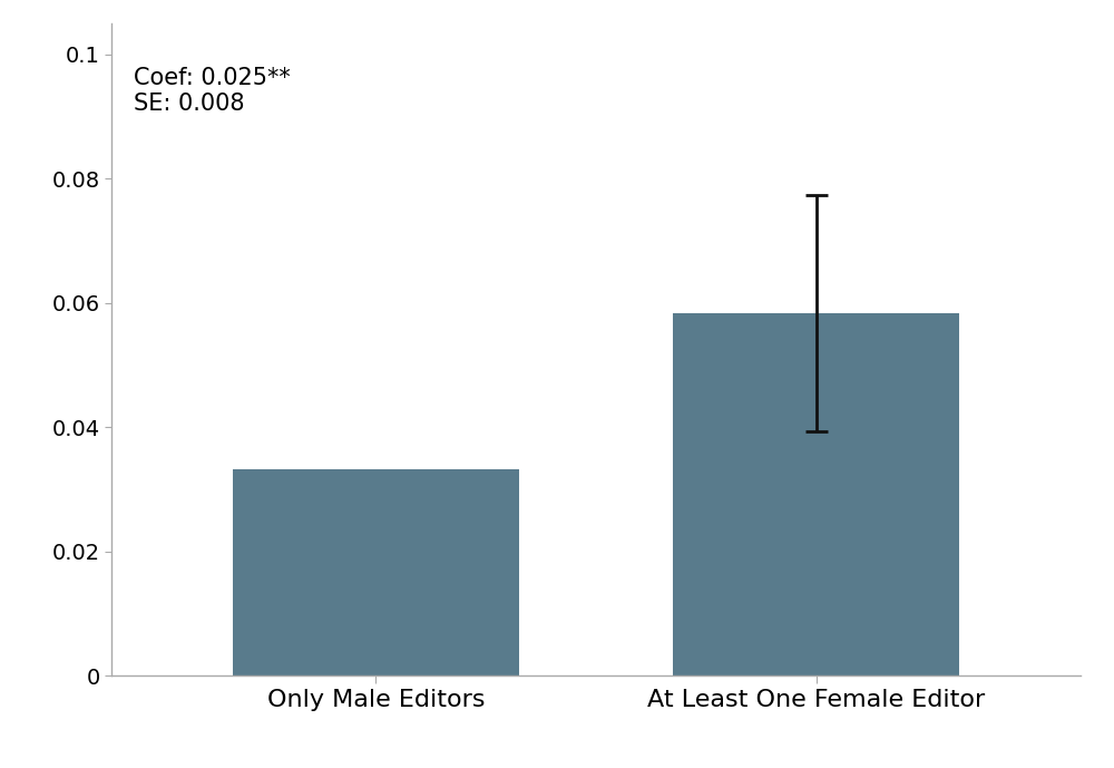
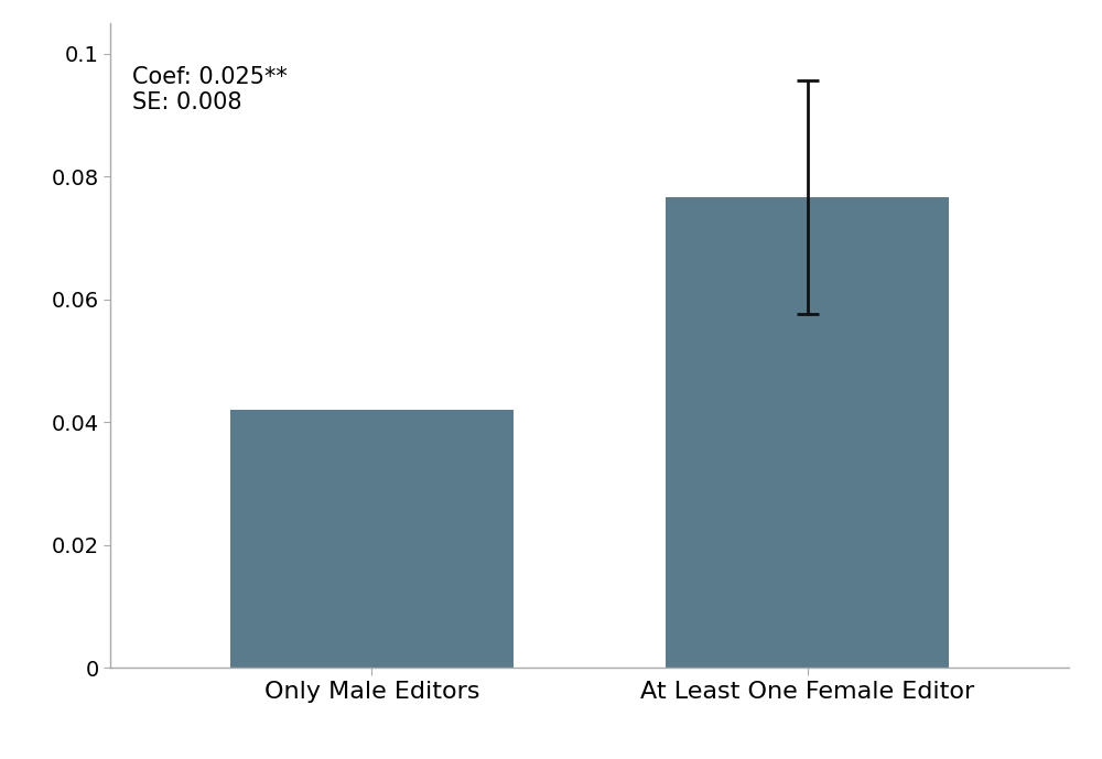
Only Male Editors: 0.0333 -> 0.0420
At Least One Female Editor: 0.0583 -> 0.0766
